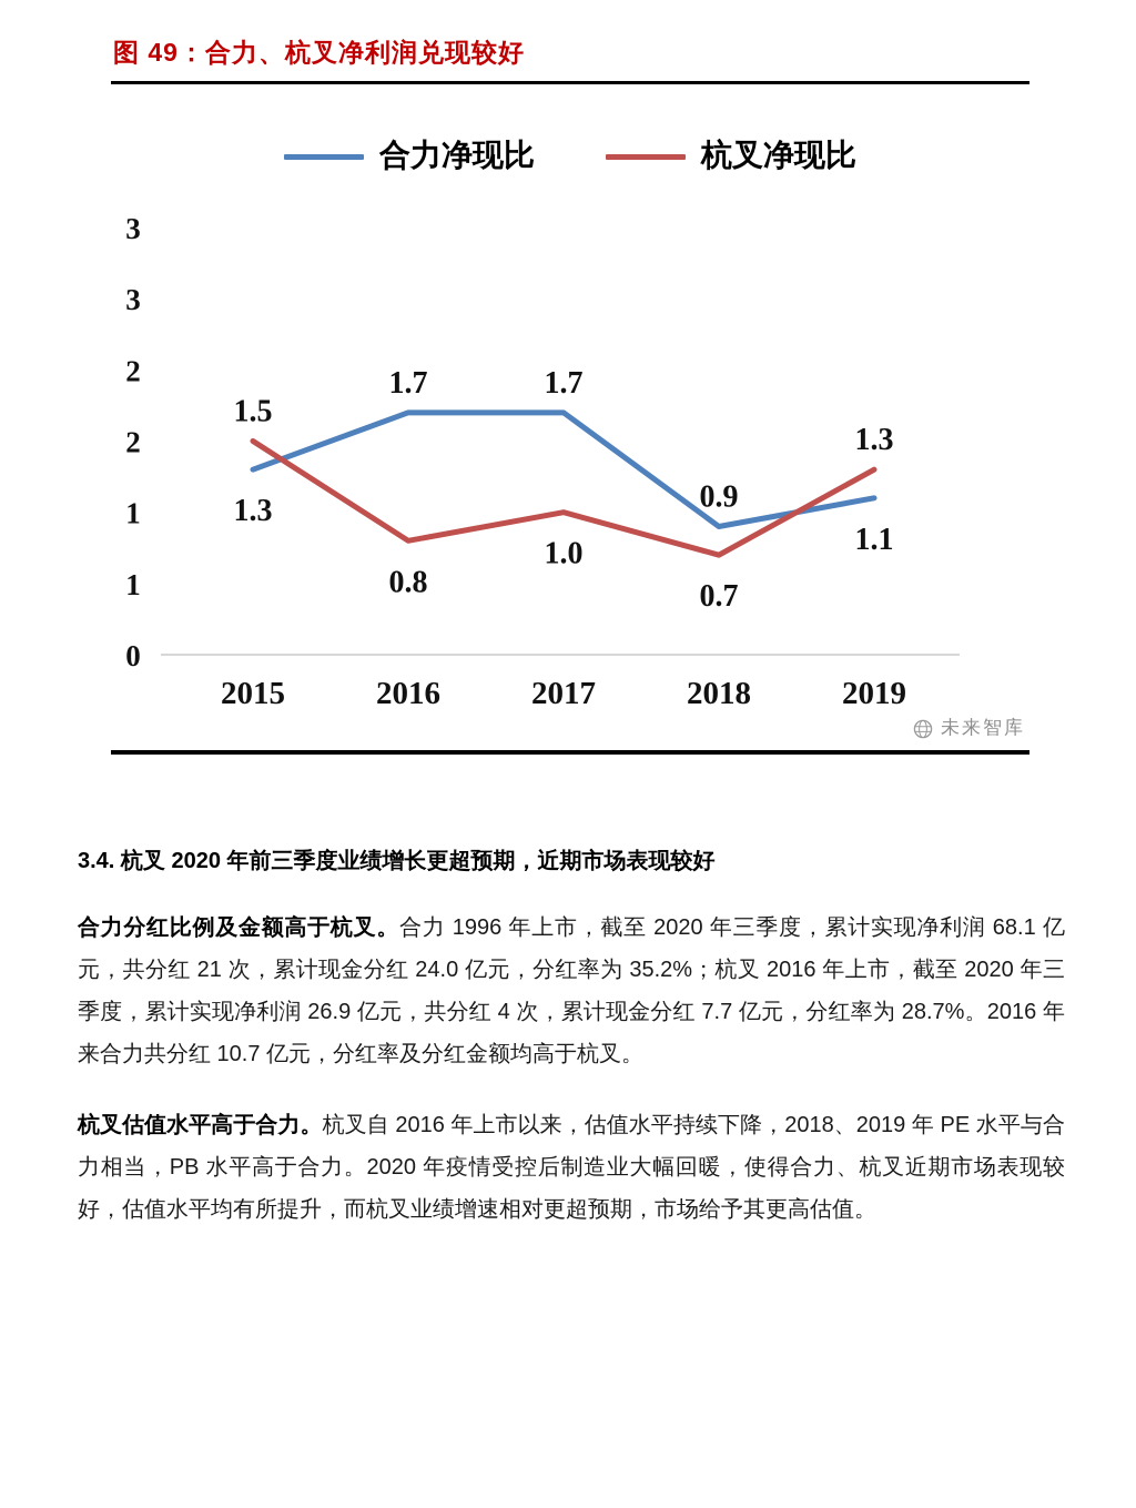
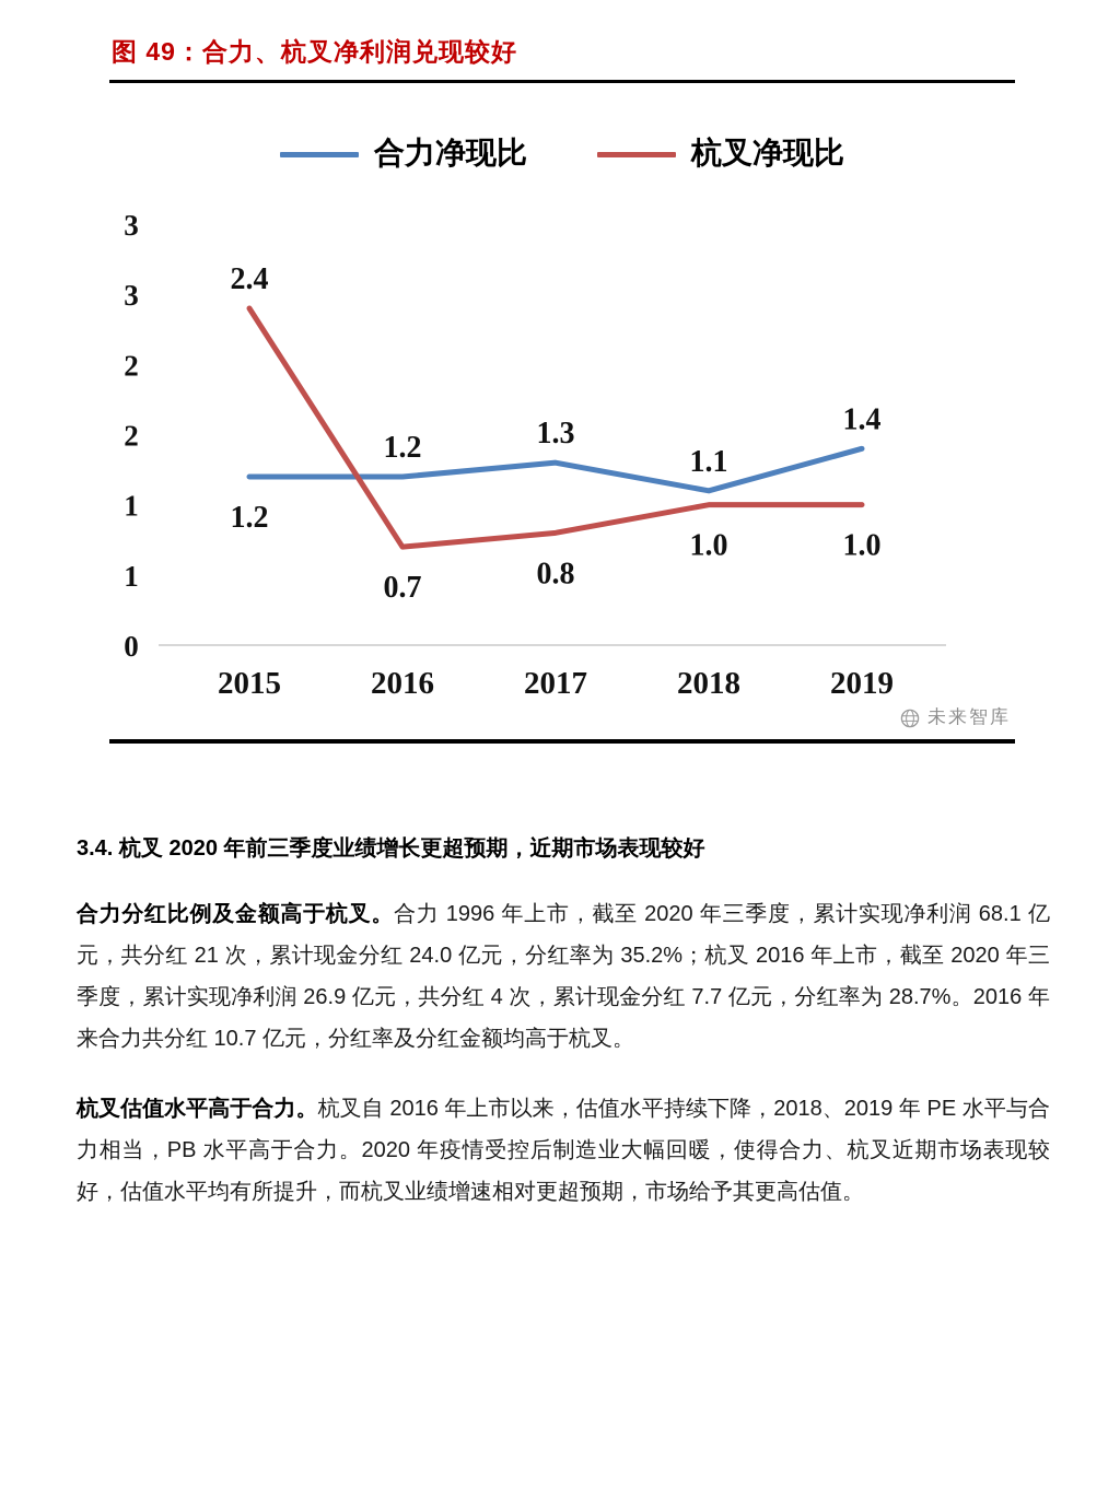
合力净现比/2015: 1.3 -> 1.2
杭叉净现比/2015: 1.5 -> 2.4
合力净现比/2016: 1.7 -> 1.2
杭叉净现比/2016: 0.8 -> 0.7
合力净现比/2017: 1.7 -> 1.3
杭叉净现比/2017: 1.0 -> 0.8
合力净现比/2018: 0.9 -> 1.1
杭叉净现比/2018: 0.7 -> 1.0
合力净现比/2019: 1.1 -> 1.4
杭叉净现比/2019: 1.3 -> 1.0
